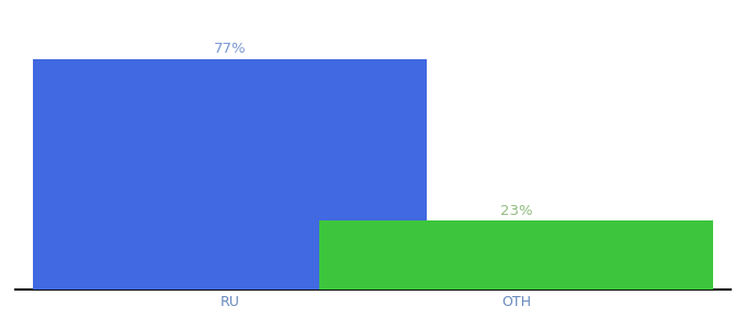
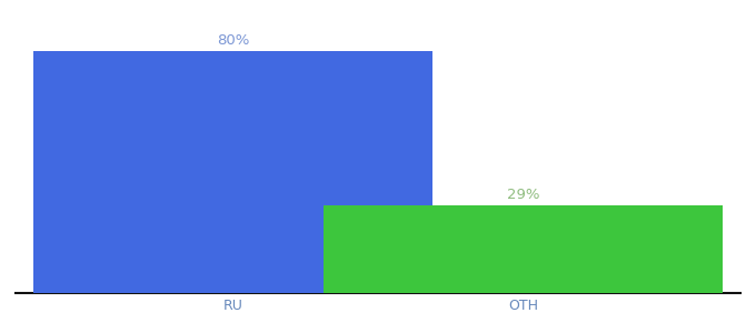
RU: 77% -> 80%
OTH: 23% -> 29%
